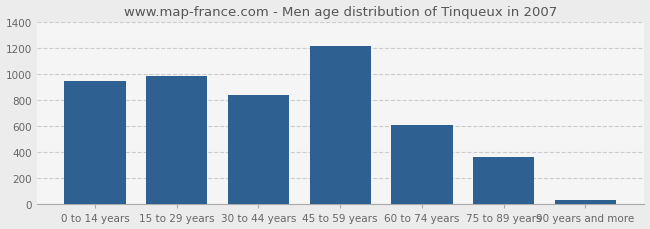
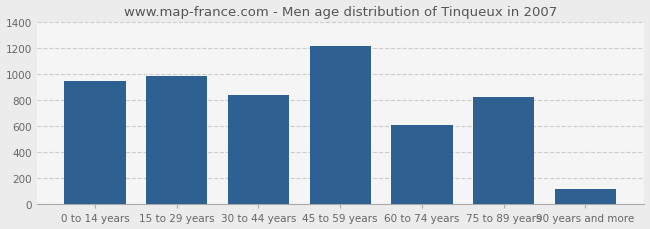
75 to 89 years: 360 -> 820
90 years and more: 30 -> 120
